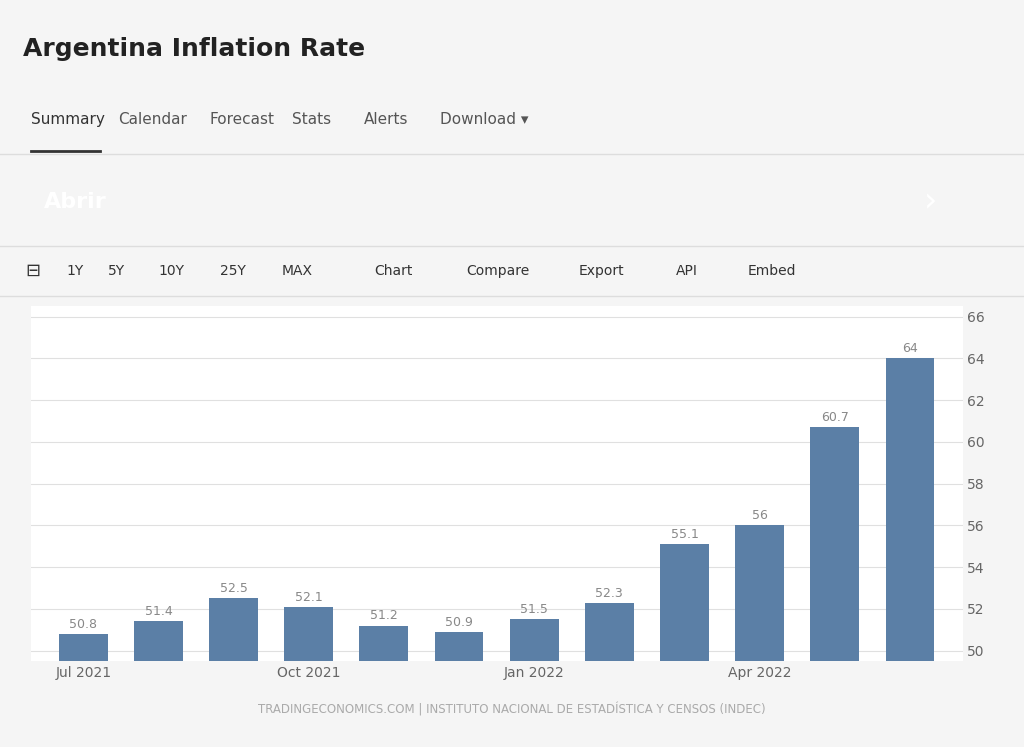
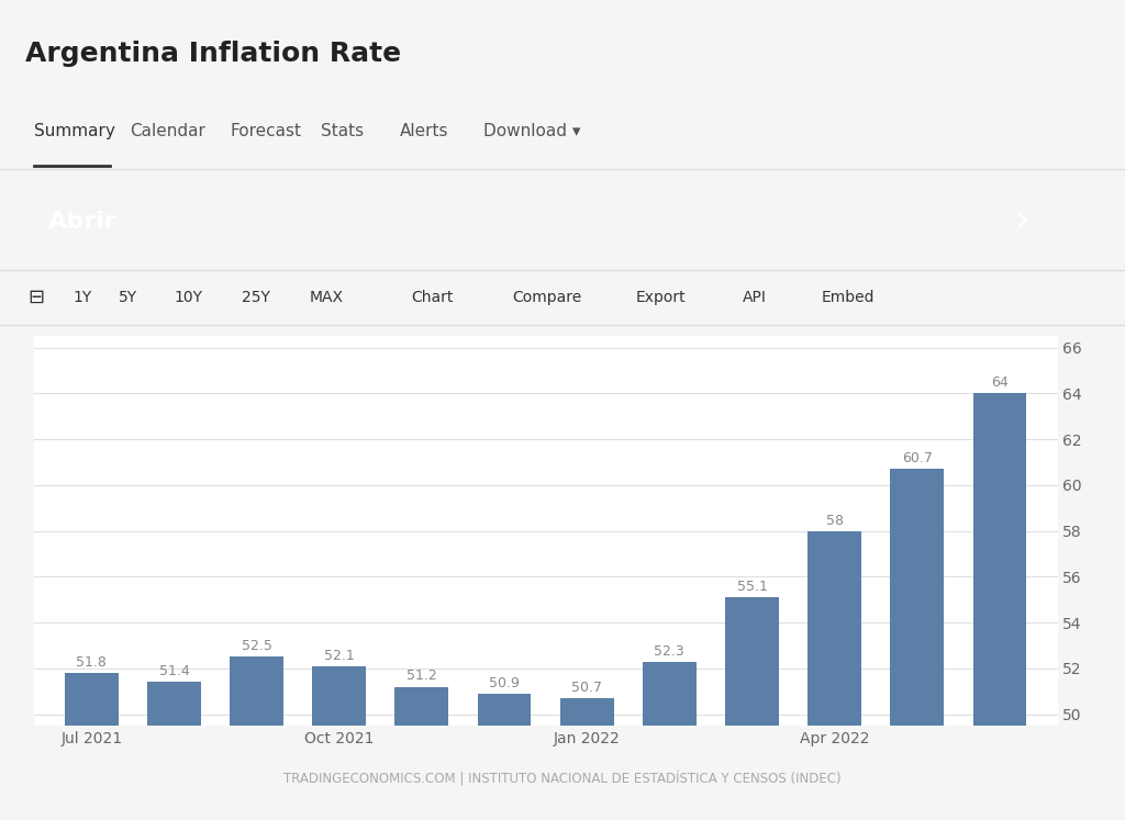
Jul 2021: 50.8 -> 51.8
Jan 2022: 51.5 -> 50.7
Apr 2022: 56 -> 58
